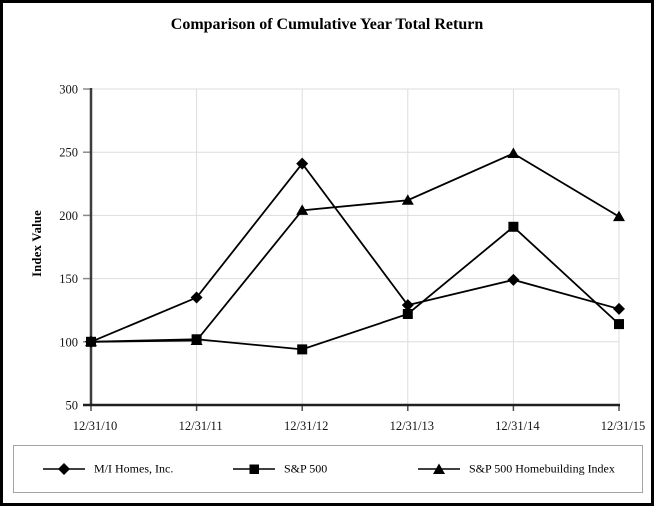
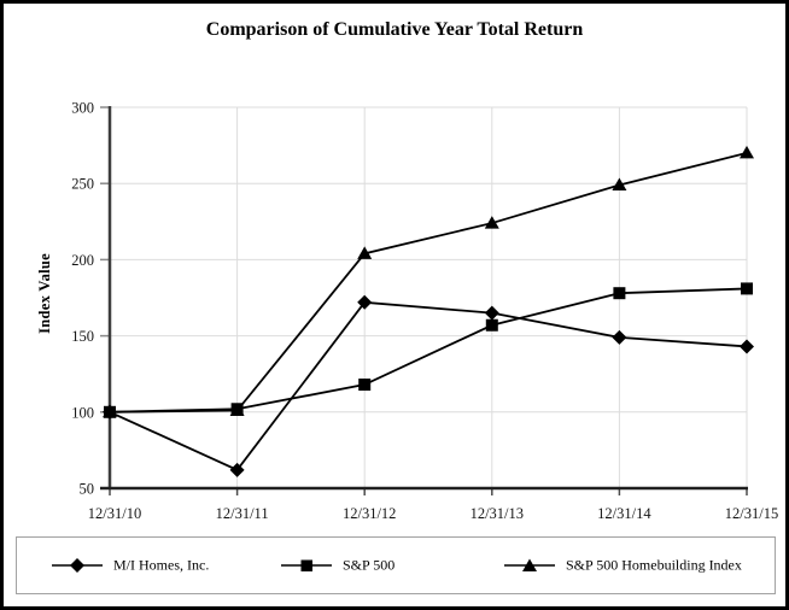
M/I Homes, Inc./12/31/11: 135 -> 62
M/I Homes, Inc./12/31/12: 241 -> 172
S&P 500/12/31/12: 94 -> 118
M/I Homes, Inc./12/31/13: 129 -> 165
S&P 500/12/31/13: 122 -> 157
S&P 500 Homebuilding Index/12/31/13: 212 -> 224
S&P 500/12/31/14: 191 -> 178
M/I Homes, Inc./12/31/15: 126 -> 143
S&P 500/12/31/15: 114 -> 181
S&P 500 Homebuilding Index/12/31/15: 199 -> 270
